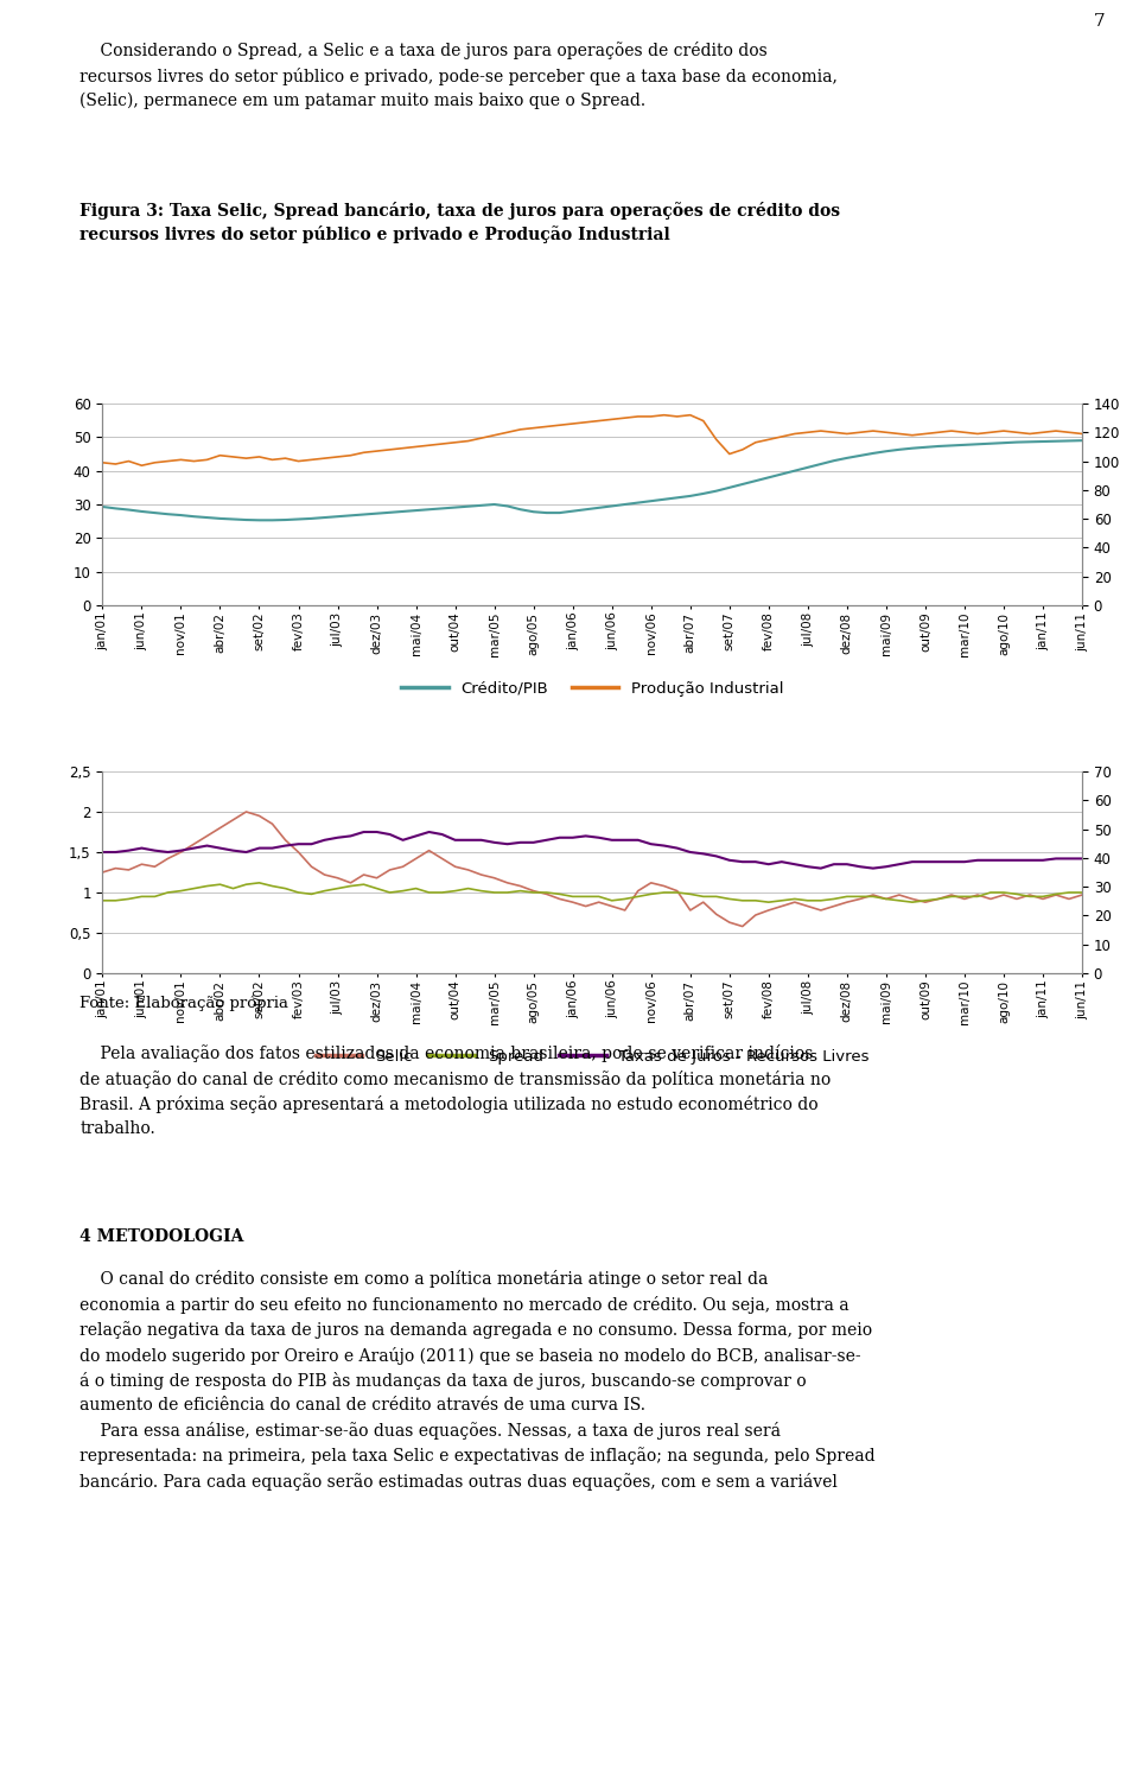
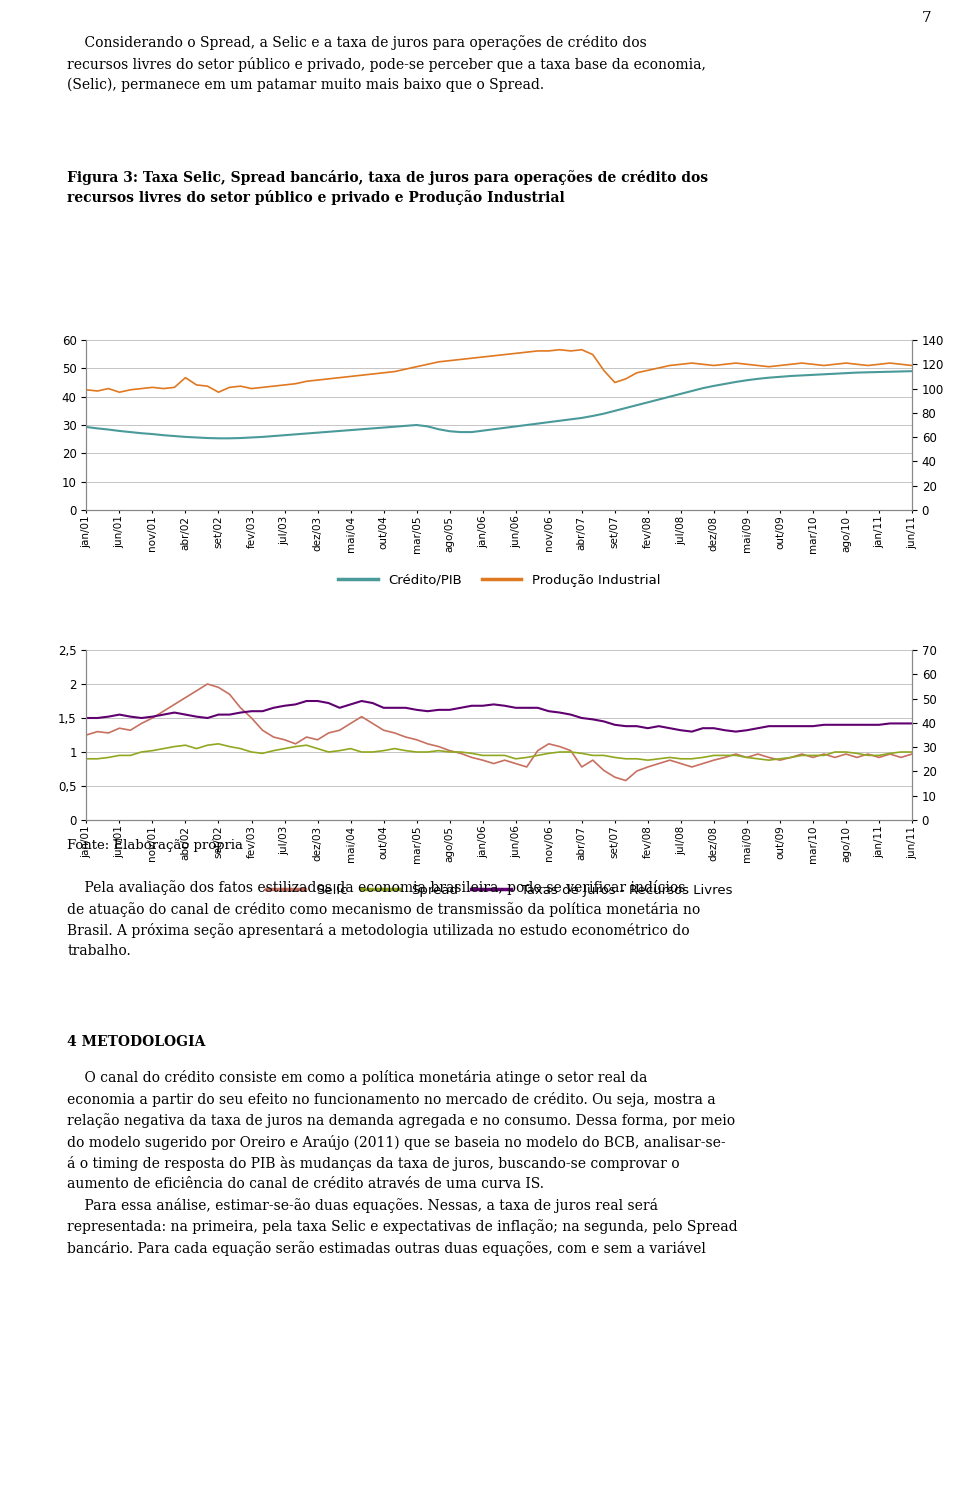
Produção Industrial/abr/02: 104 -> 109
Produção Industrial/set/02: 103 -> 97
